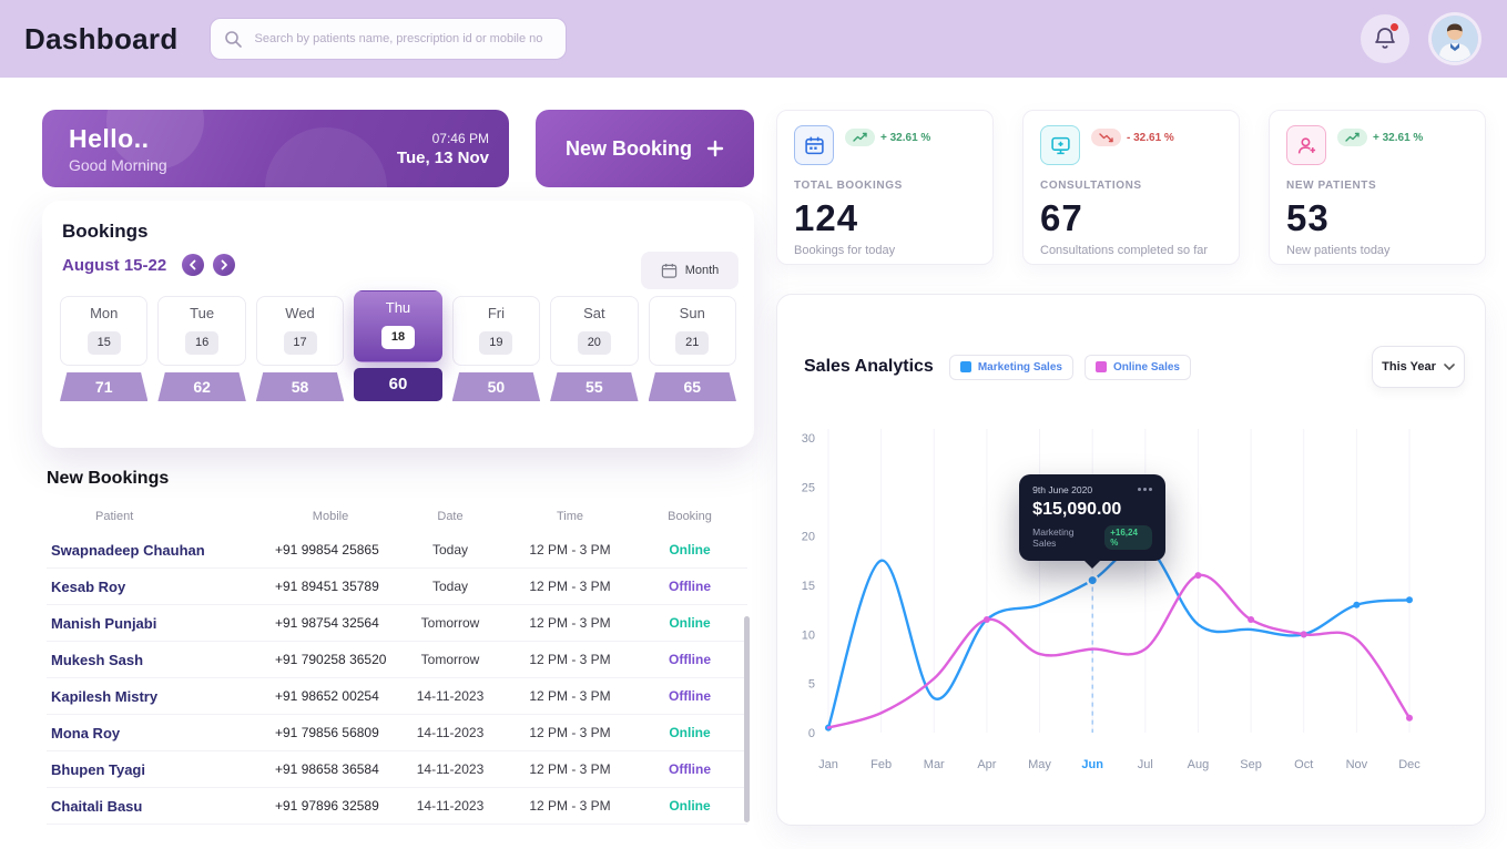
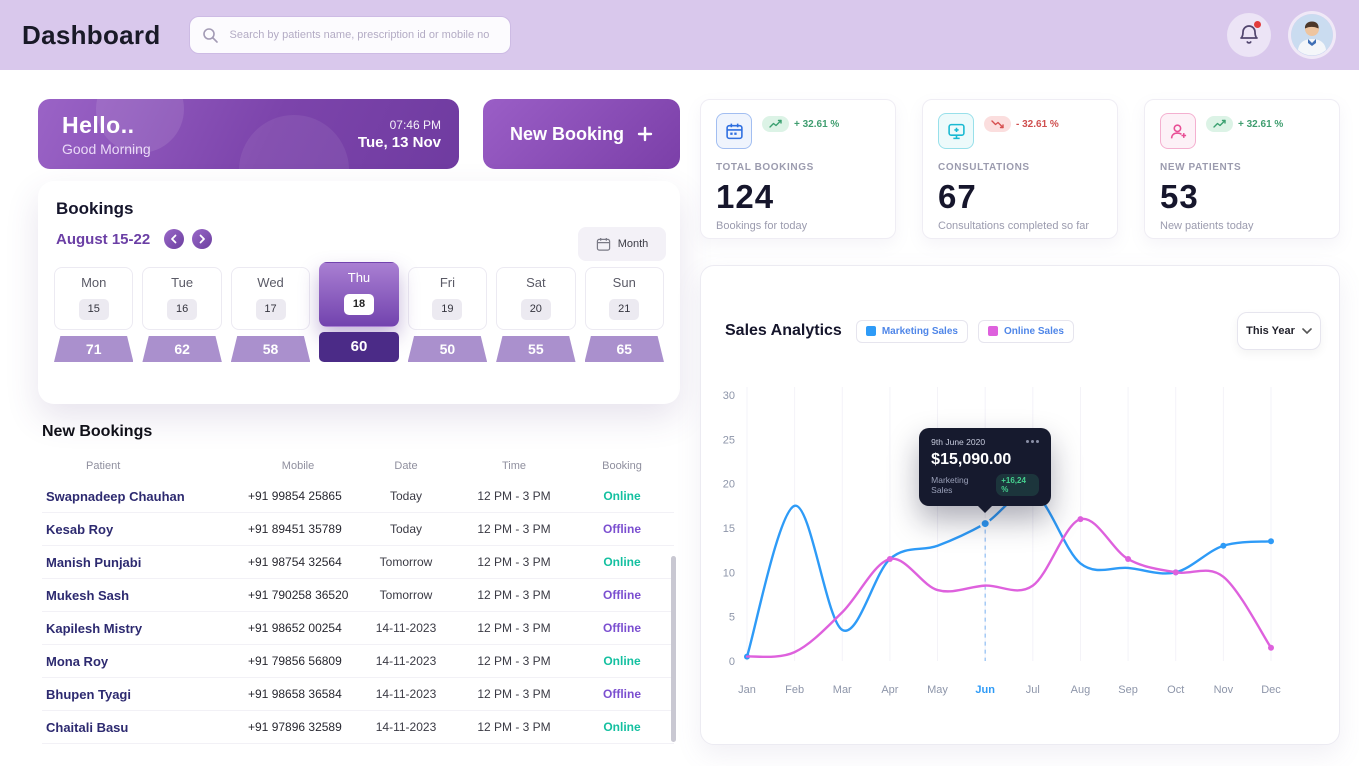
Online Sales/Feb: 2 -> 1
